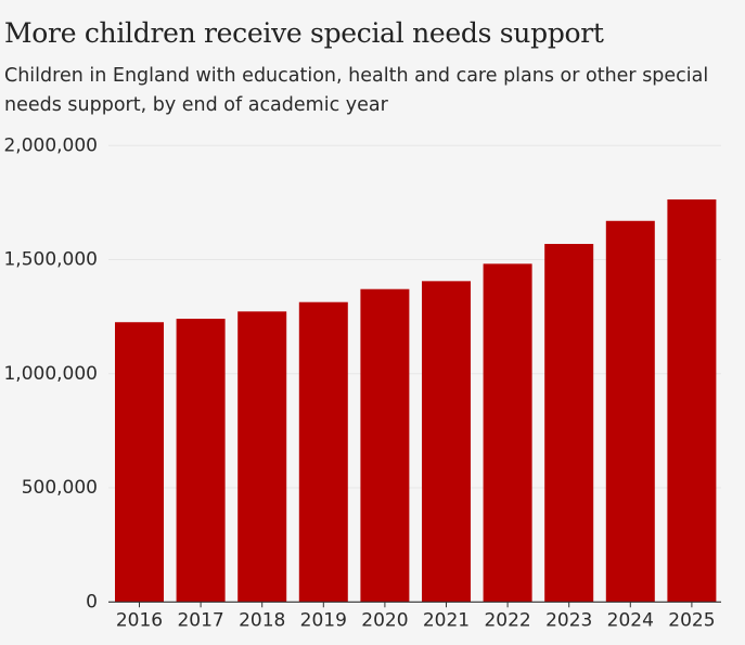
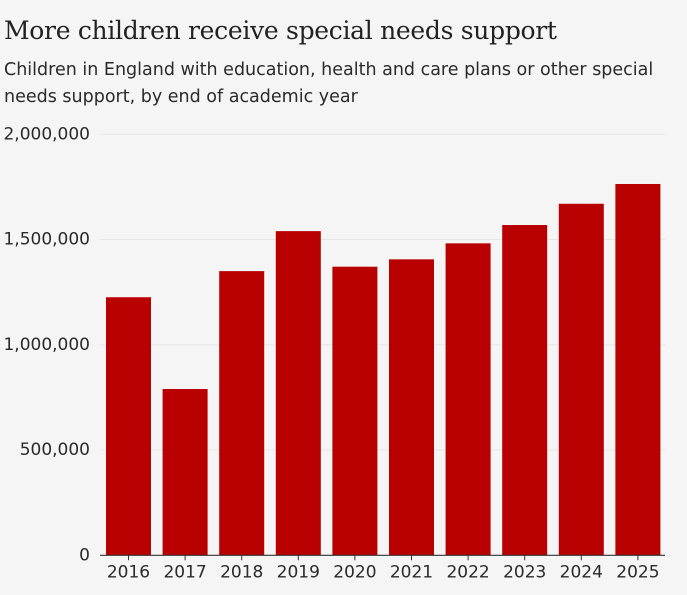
2017: 1240000 -> 790000
2018: 1270000 -> 1350000
2019: 1310000 -> 1540000
